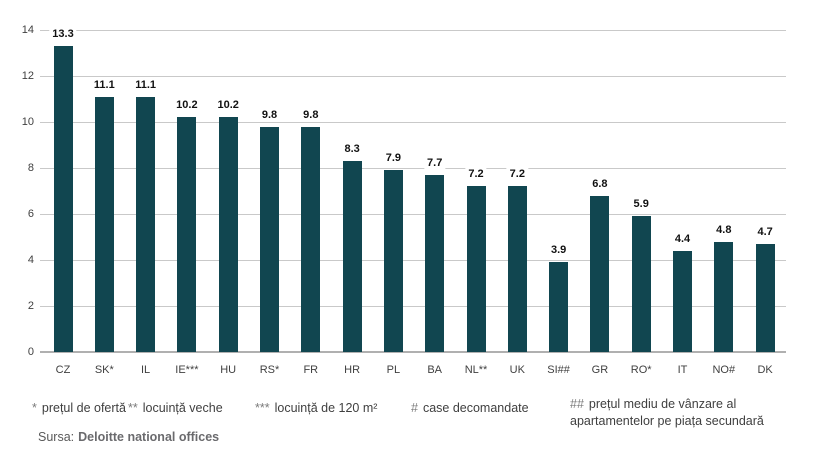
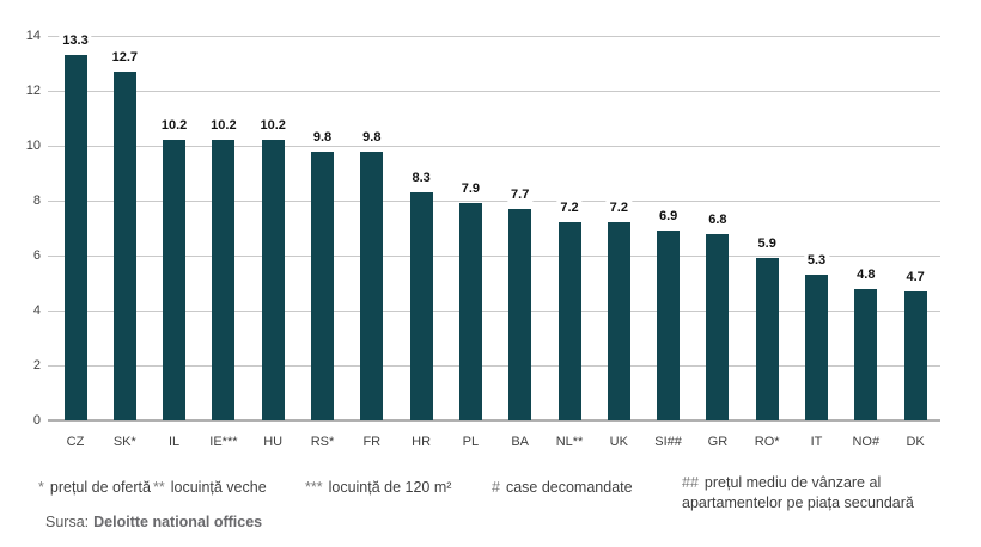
SK*: 11.1 -> 12.7
IL: 11.1 -> 10.2
SI##: 3.9 -> 6.9
IT: 4.4 -> 5.3
